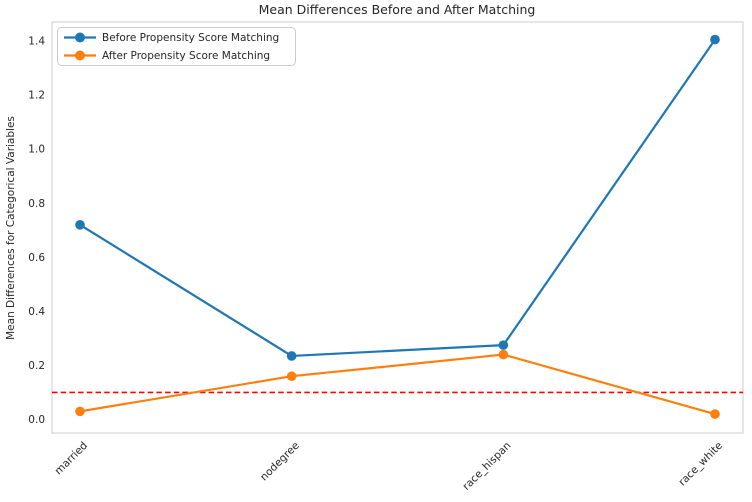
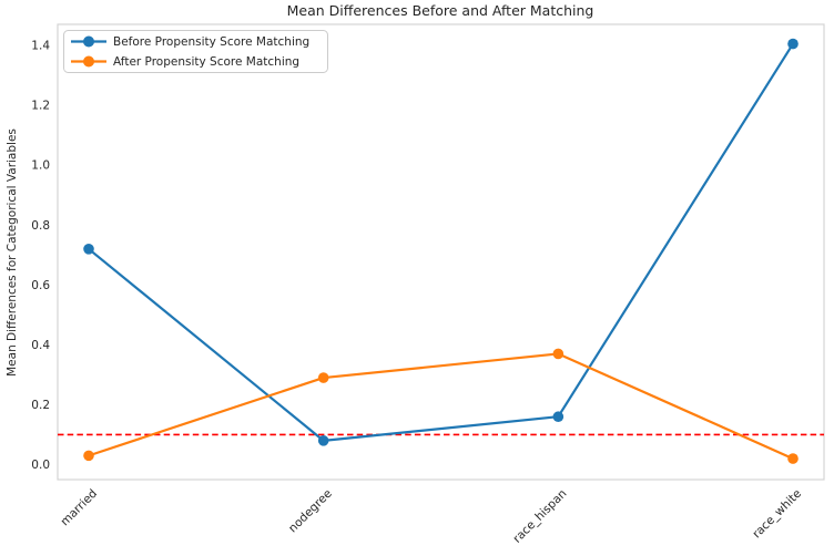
Before Propensity Score Matching/nodegree: 0.23 -> 0.08
After Propensity Score Matching/nodegree: 0.16 -> 0.29
Before Propensity Score Matching/race_hispan: 0.28 -> 0.16
After Propensity Score Matching/race_hispan: 0.24 -> 0.37
